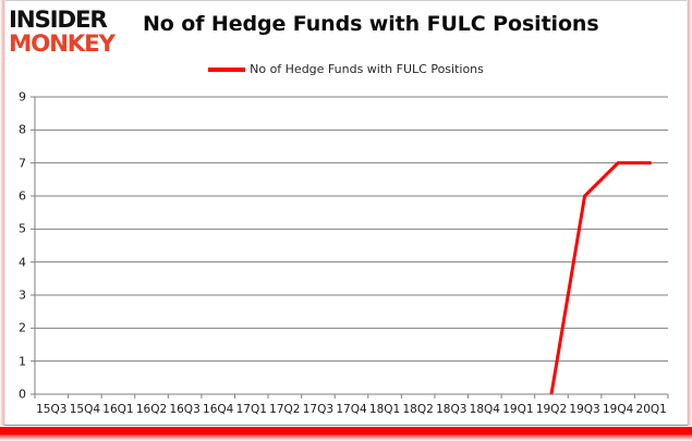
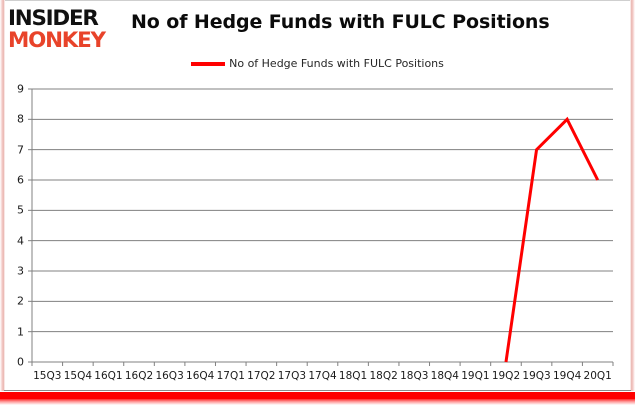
19Q3: 6 -> 7
19Q4: 7 -> 8
20Q1: 7 -> 6
